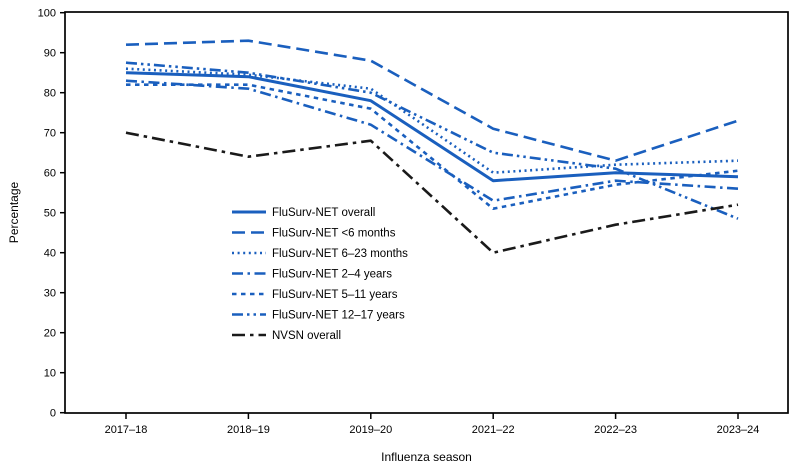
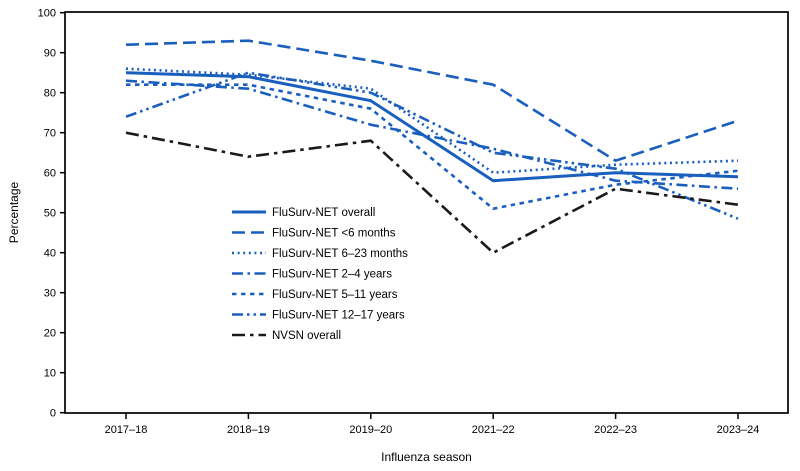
FluSurv-NET 12–17 years/2017–18: 88 -> 74
FluSurv-NET <6 months/2021–22: 71 -> 82
FluSurv-NET 2–4 years/2021–22: 53 -> 66
NVSN overall/2022–23: 47 -> 56
